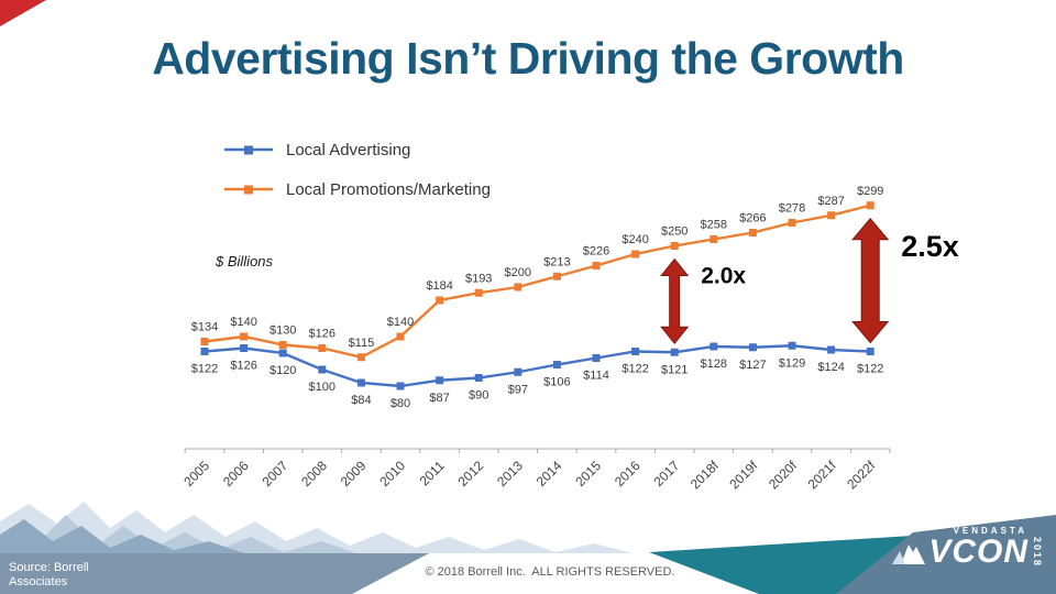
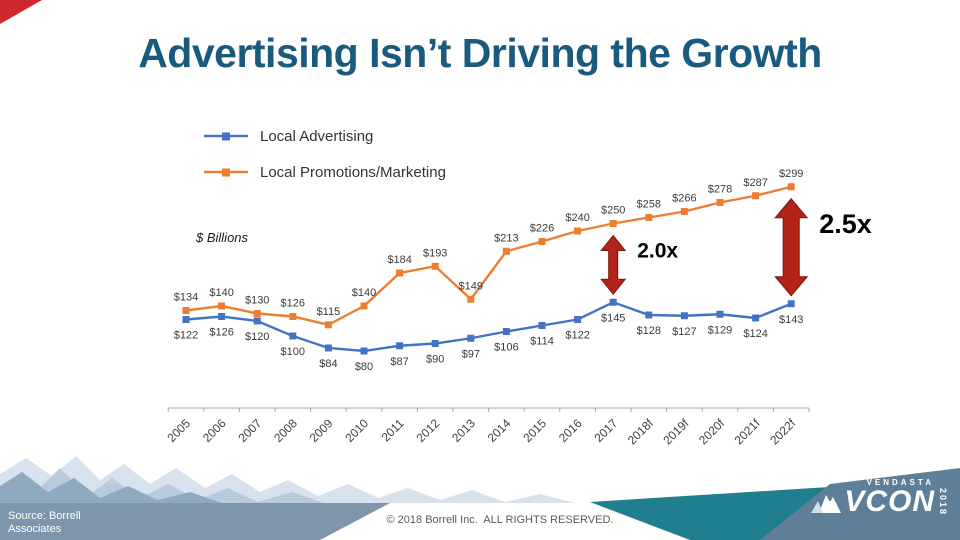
Local Promotions/Marketing/2013: $200 -> $149
Local Advertising/2017: $121 -> $145
Local Advertising/2022f: $122 -> $143
